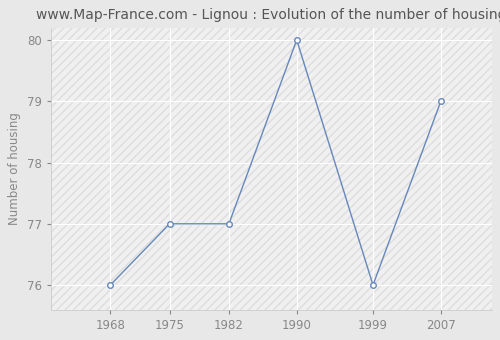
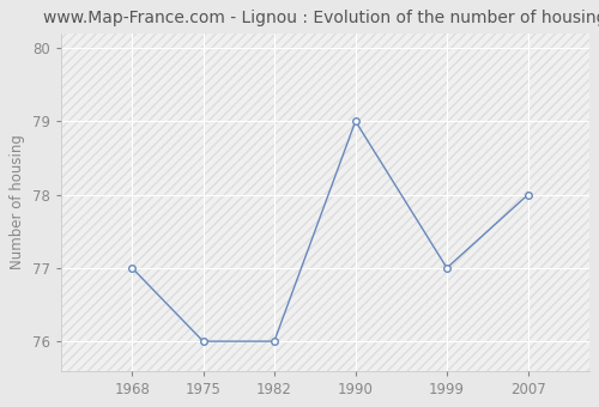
1968: 76 -> 77
1975: 77 -> 76
1982: 77 -> 76
1990: 80 -> 79
1999: 76 -> 77
2007: 79 -> 78
